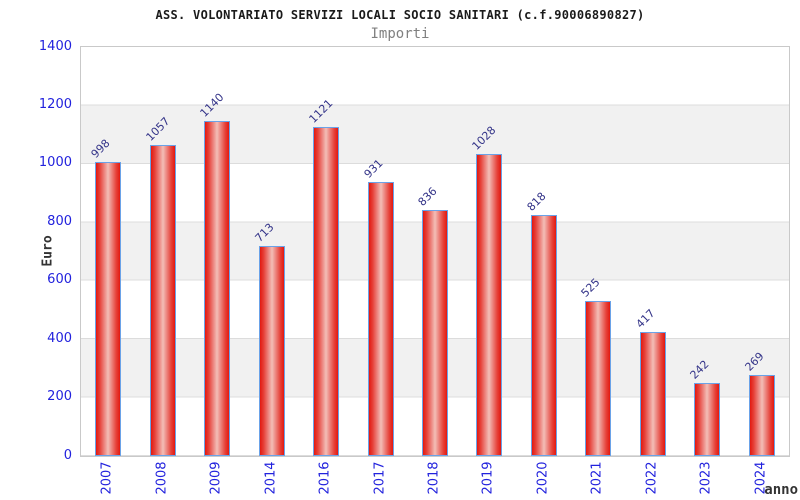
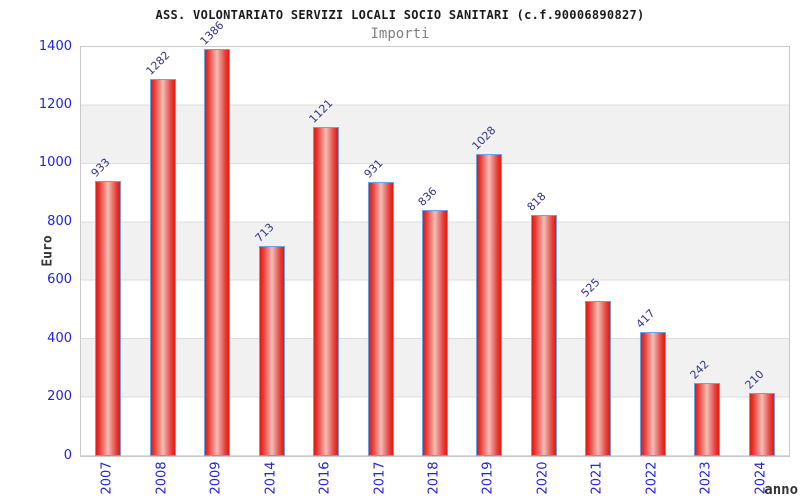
2007: 998 -> 933
2008: 1057 -> 1282
2009: 1140 -> 1386
2024: 269 -> 210
